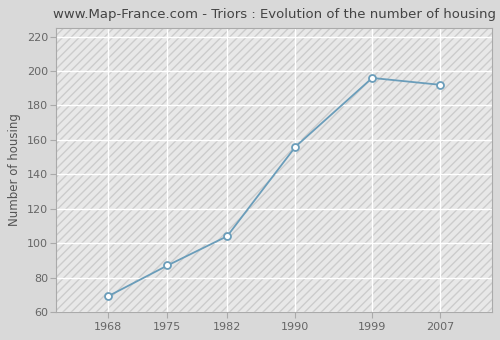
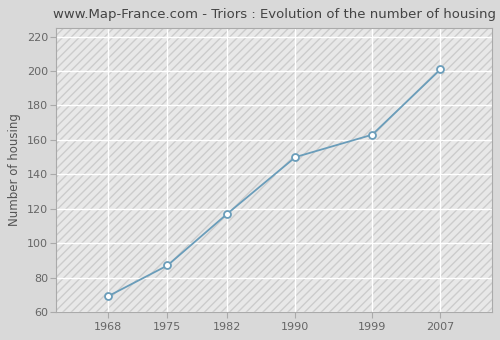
1982: 104 -> 117
1990: 156 -> 150
1999: 196 -> 163
2007: 192 -> 201
